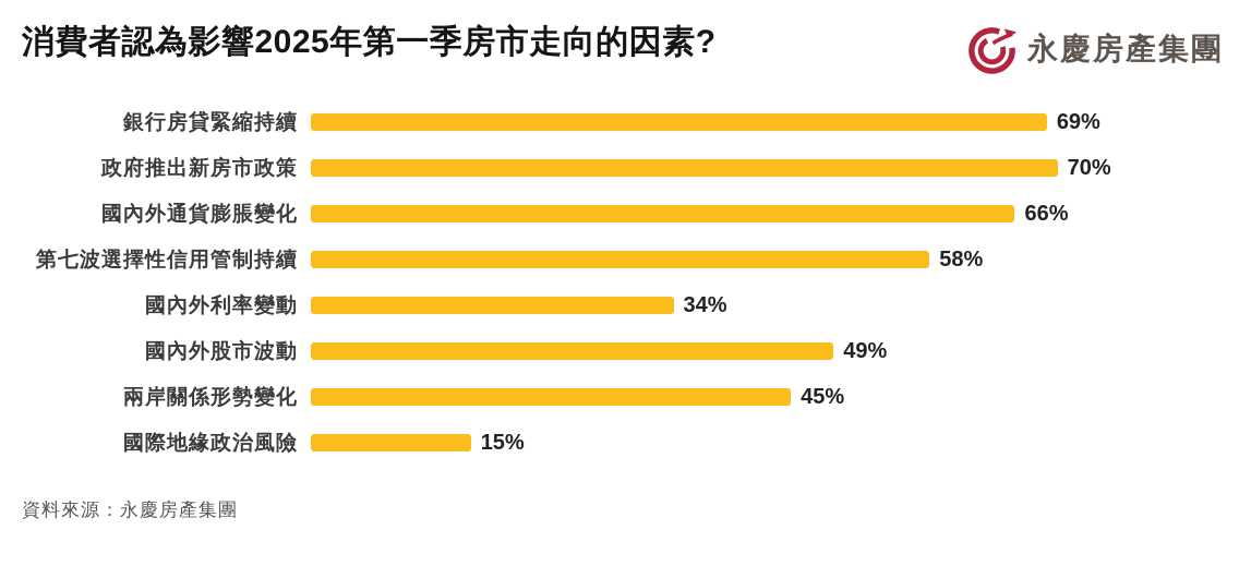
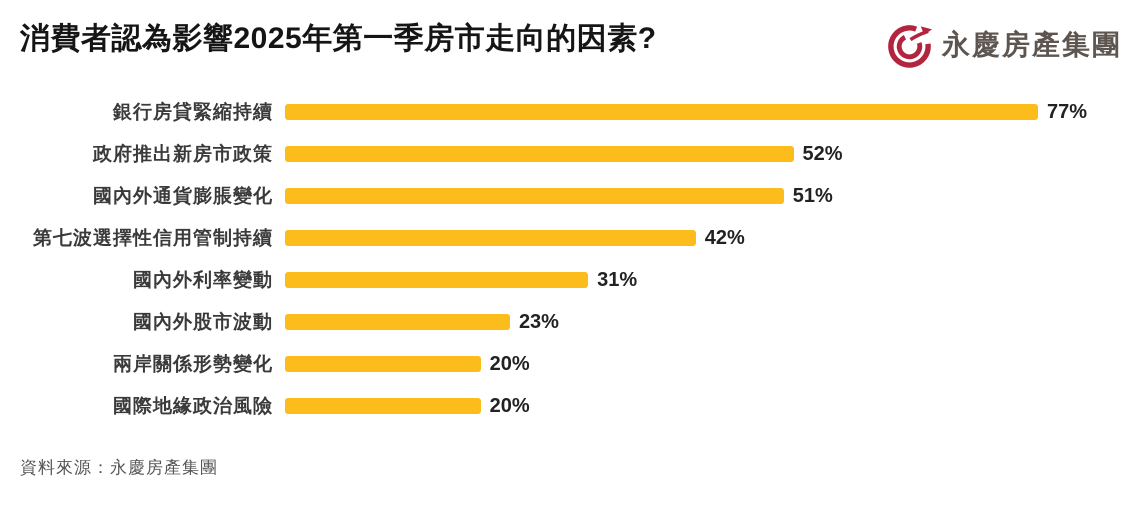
銀行房貸緊縮持續: 69% -> 77%
政府推出新房市政策: 70% -> 52%
國內外通貨膨脹變化: 66% -> 51%
第七波選擇性信用管制持續: 58% -> 42%
國內外利率變動: 34% -> 31%
國內外股市波動: 49% -> 23%
兩岸關係形勢變化: 45% -> 20%
國際地緣政治風險: 15% -> 20%
